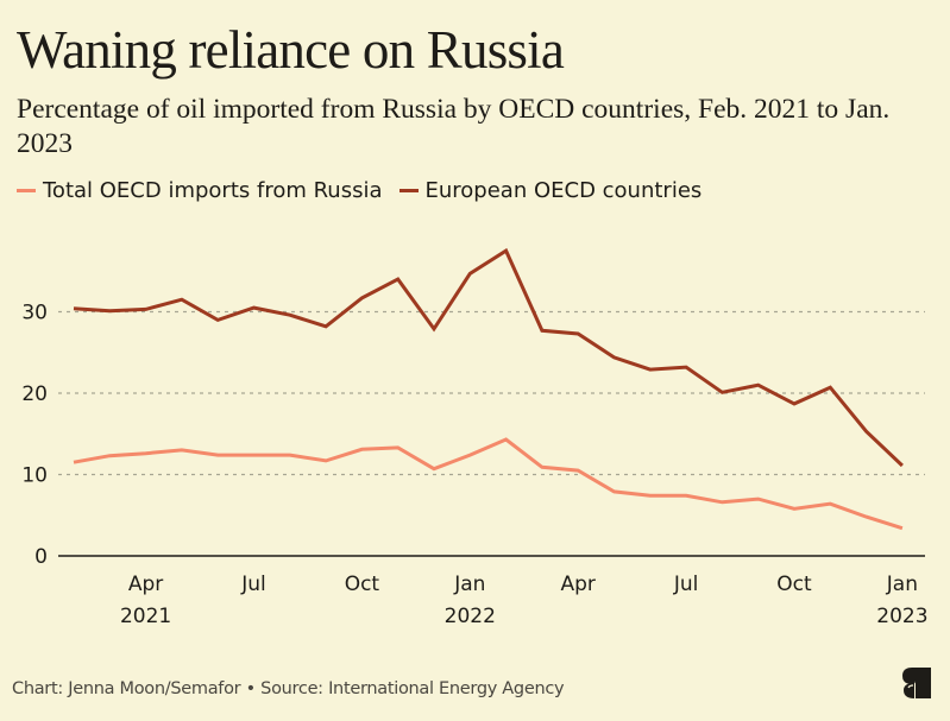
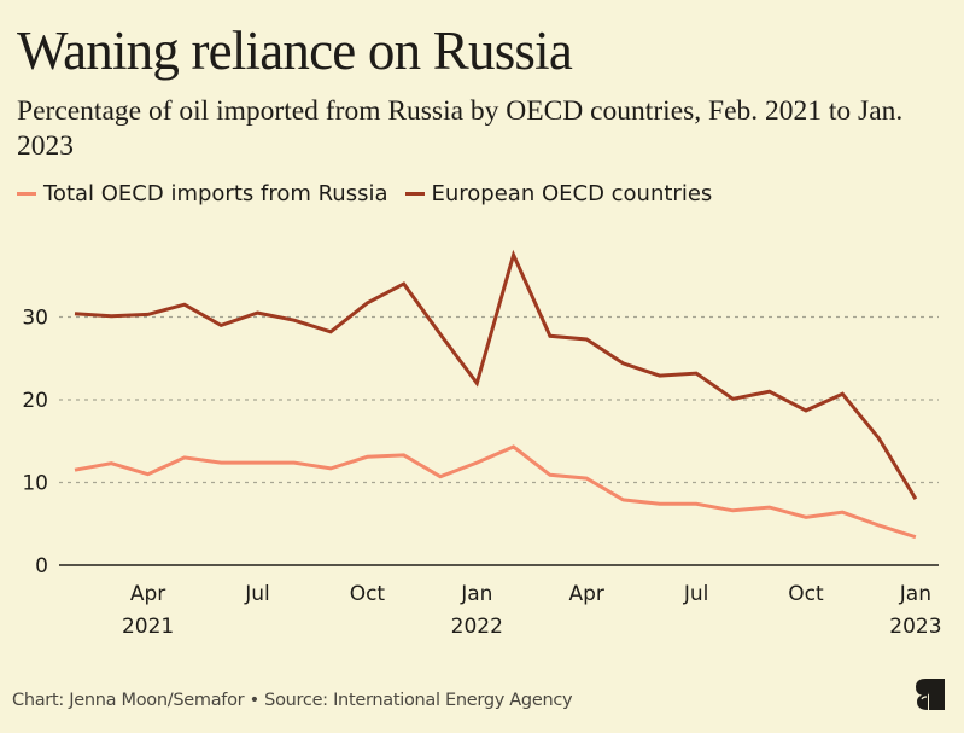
Total OECD imports from Russia/Apr 2021: 13 -> 11
European OECD countries/Jan 2022: 35 -> 22
European OECD countries/Jan 2023: 11 -> 8
